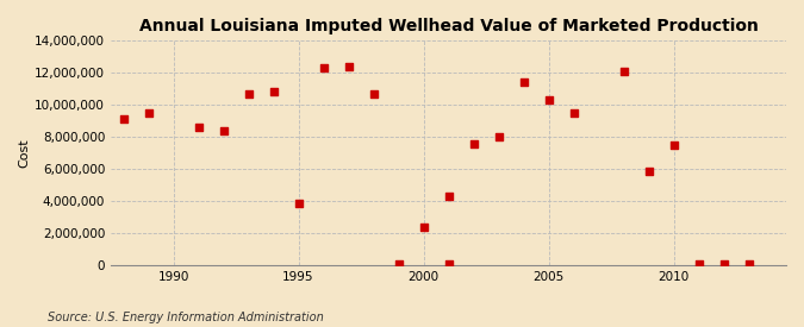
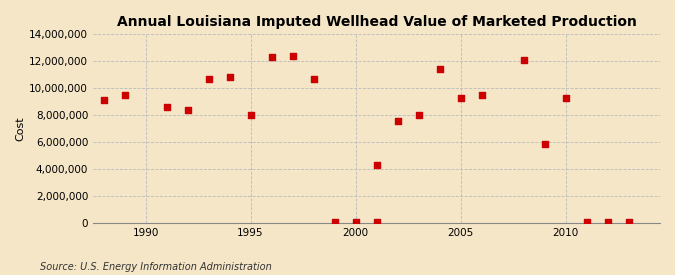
1995: 3,900,000 -> 8,000,000
2000: 2,400,000 -> 0
2005: 10,300,000 -> 9,300,000
2010: 7,500,000 -> 9,300,000
